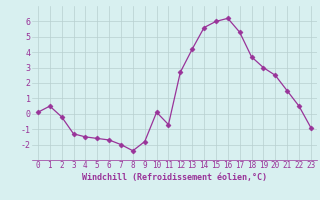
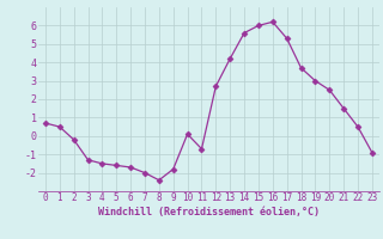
0: 0.1 -> 0.7
